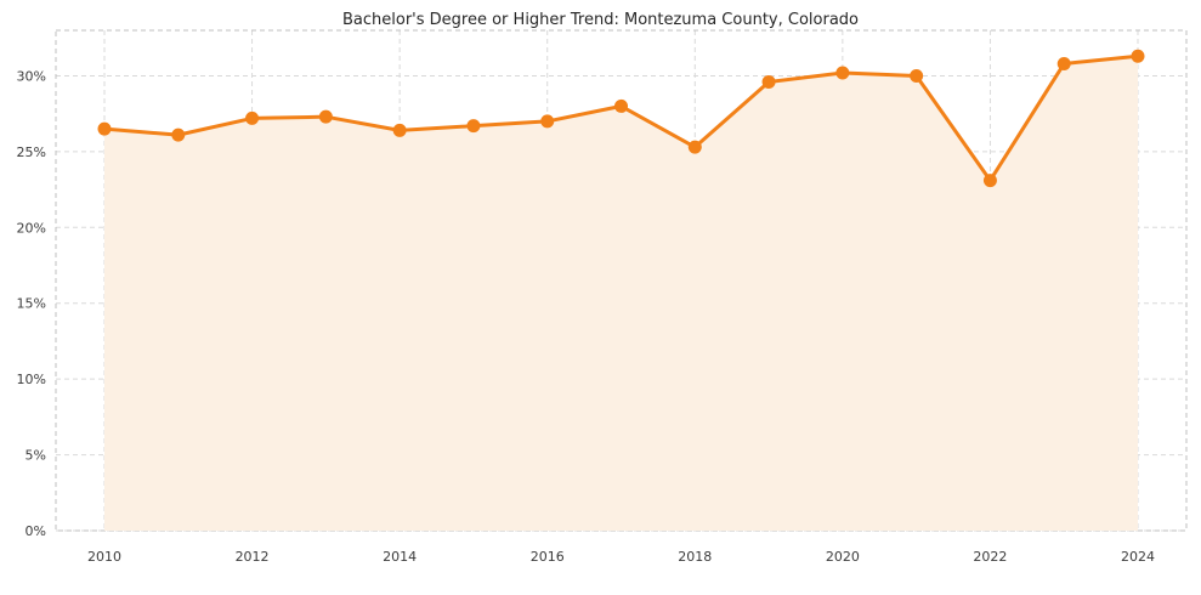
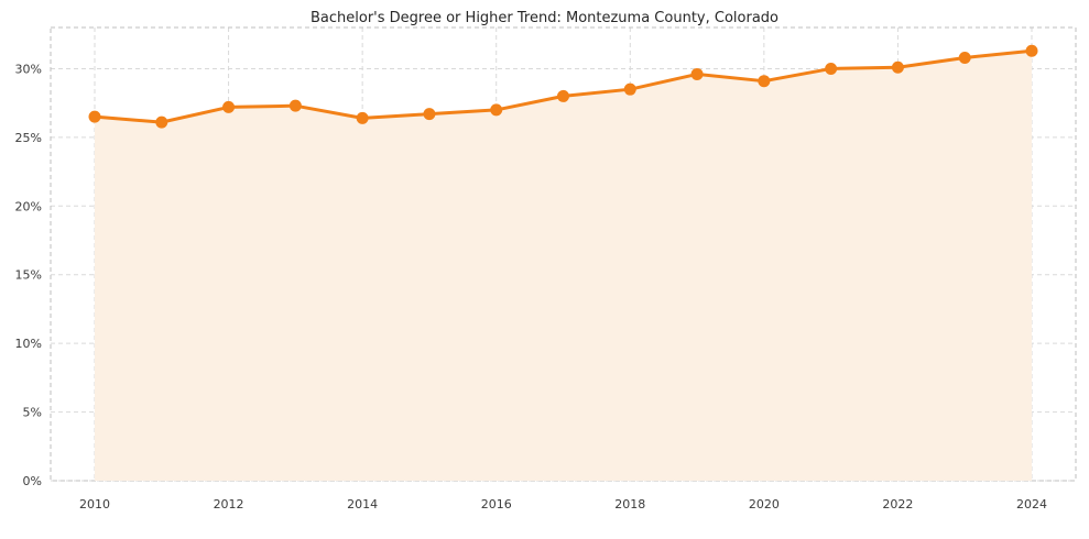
2018: 25.3% -> 28.5%
2020: 30.2% -> 29.1%
2022: 23.1% -> 30.1%
